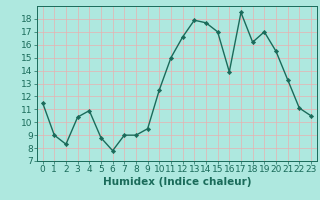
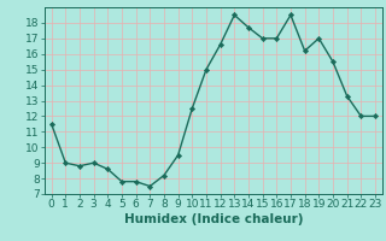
2: 8.3 -> 8.8
3: 10.4 -> 9.0
4: 10.9 -> 8.6
5: 8.8 -> 7.8
7: 9.0 -> 7.5
8: 9.0 -> 8.2
13: 17.9 -> 18.5
16: 13.9 -> 17.0
22: 11.1 -> 12.0
23: 10.5 -> 12.0
